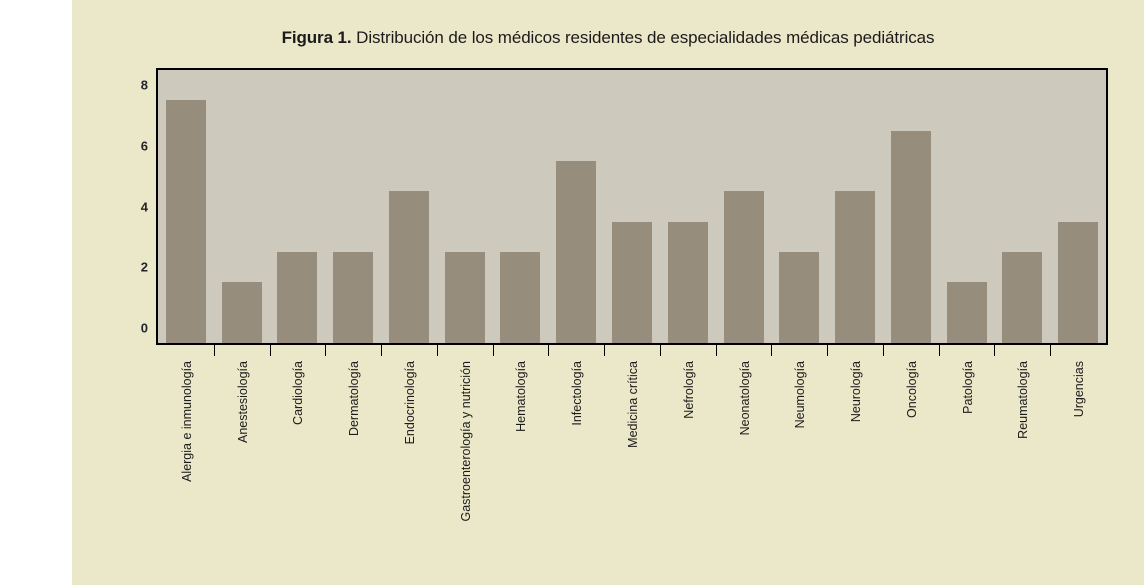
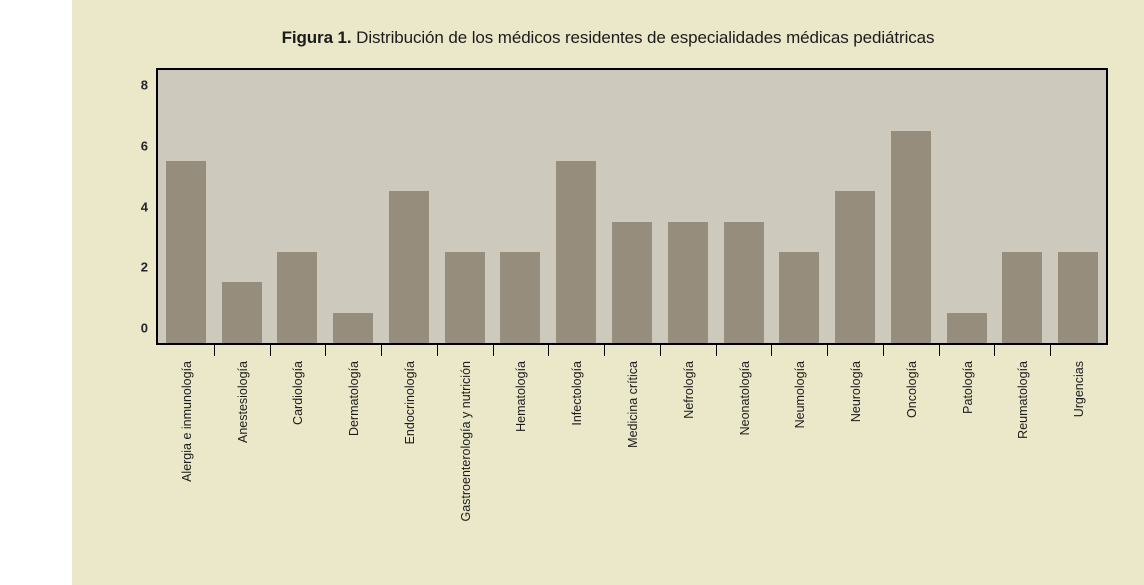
Alergia e inmunología: 8 -> 6
Dermatología: 3 -> 1
Neonatología: 5 -> 4
Patología: 2 -> 1
Urgencias: 4 -> 3
